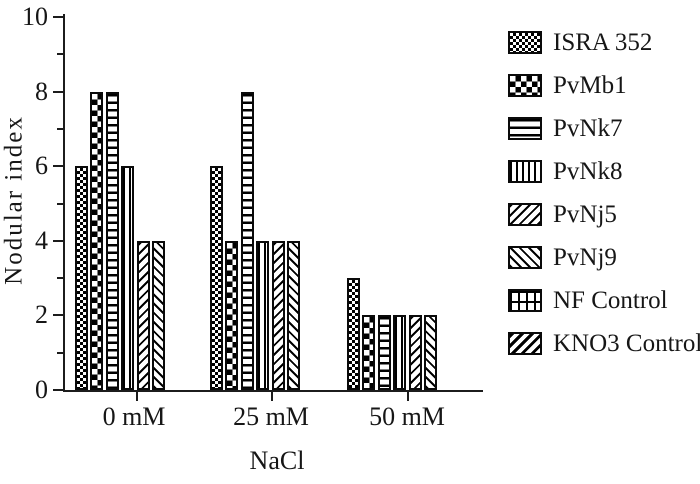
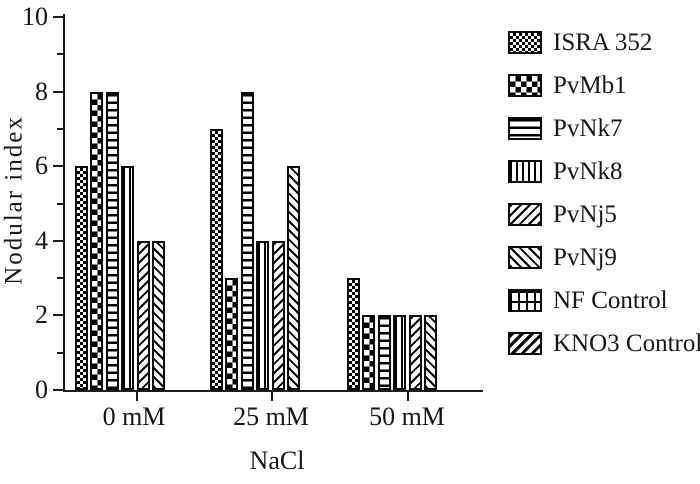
ISRA 352/25 mM: 6 -> 7
PvMb1/25 mM: 4 -> 3
PvNj9/25 mM: 4 -> 6
